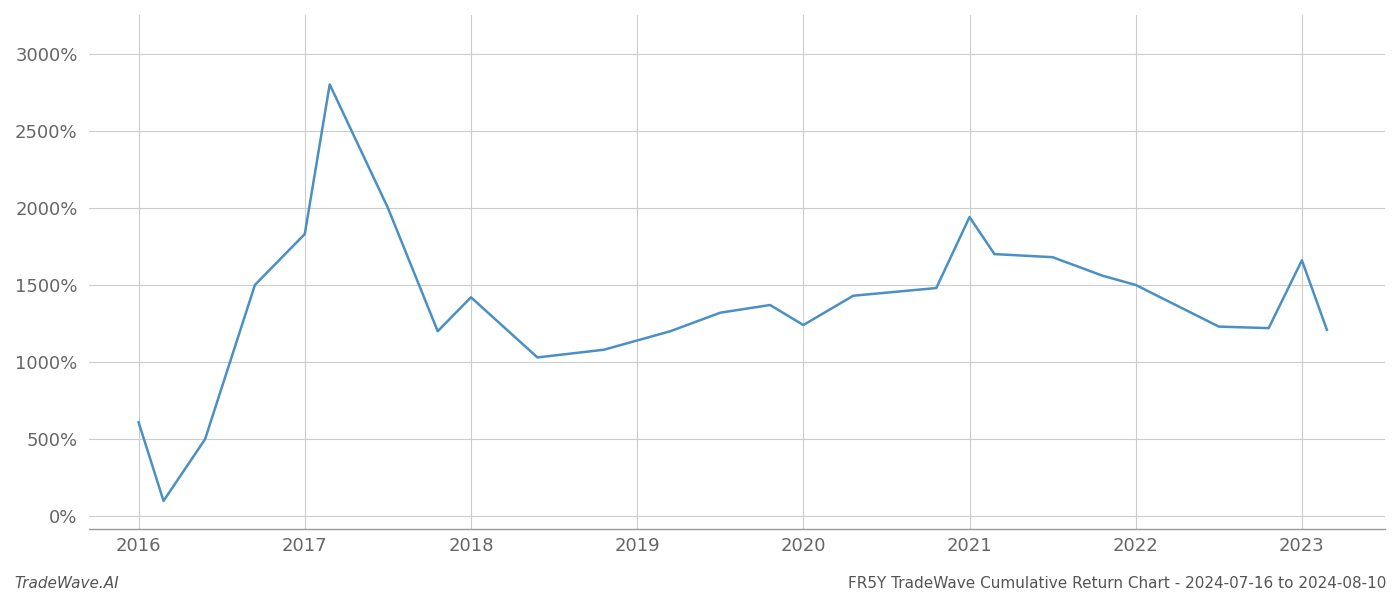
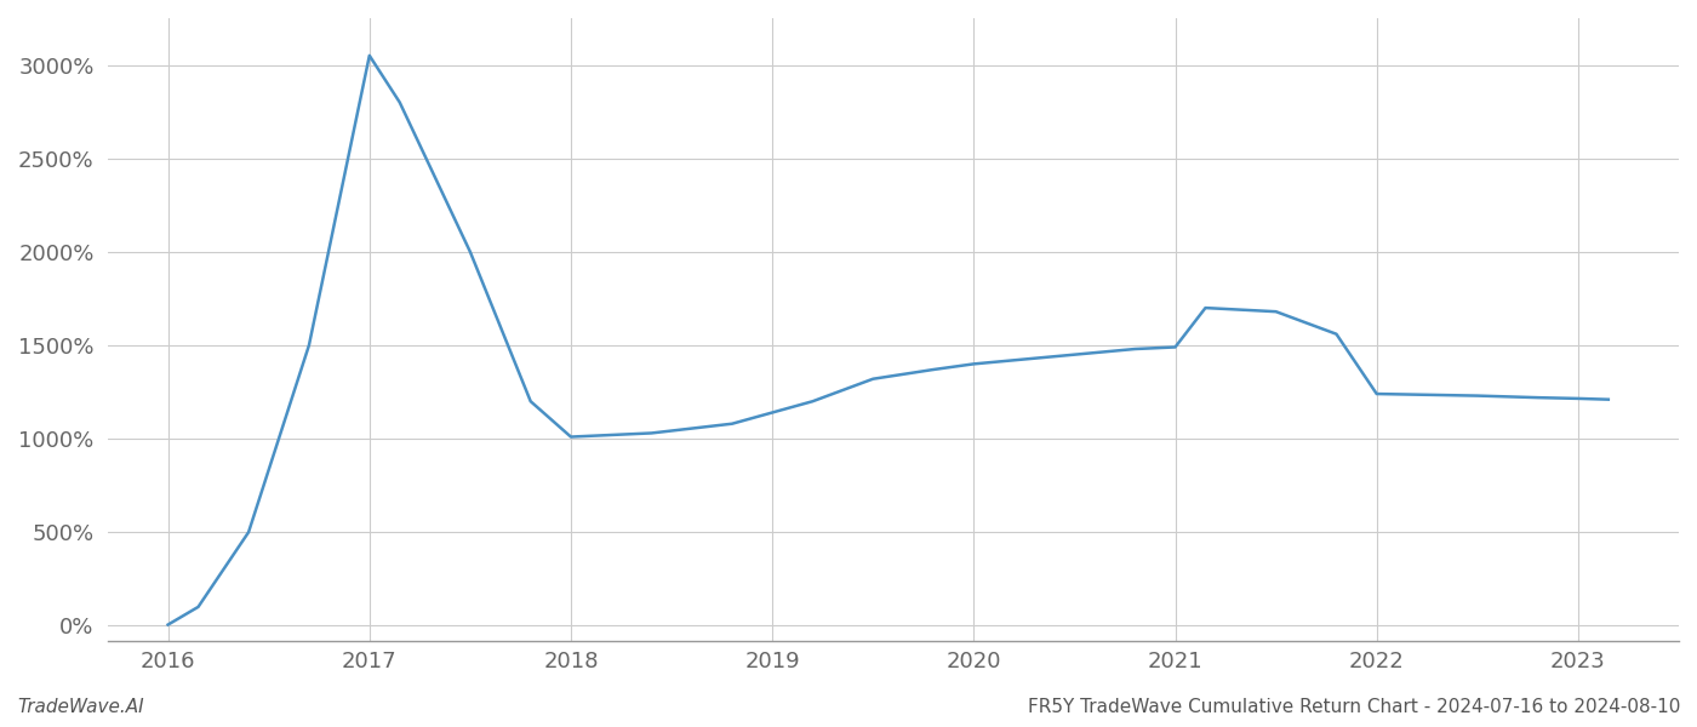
2016: 610% -> 0%
2017: 1830% -> 3050%
2018: 1420% -> 1010%
2020: 1240% -> 1400%
2021: 1940% -> 1490%
2022: 1500% -> 1240%
2023: 1660% -> 1220%
